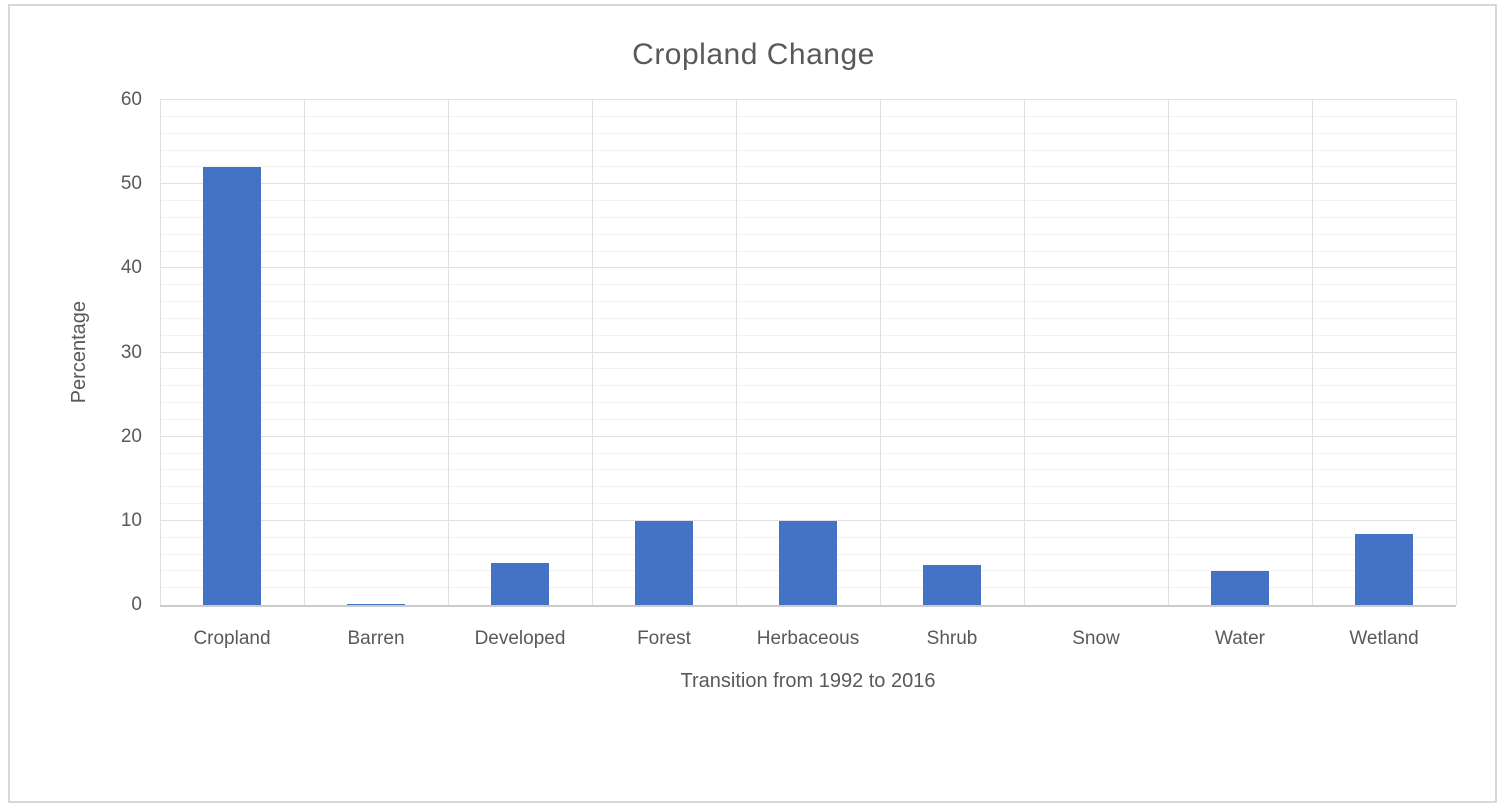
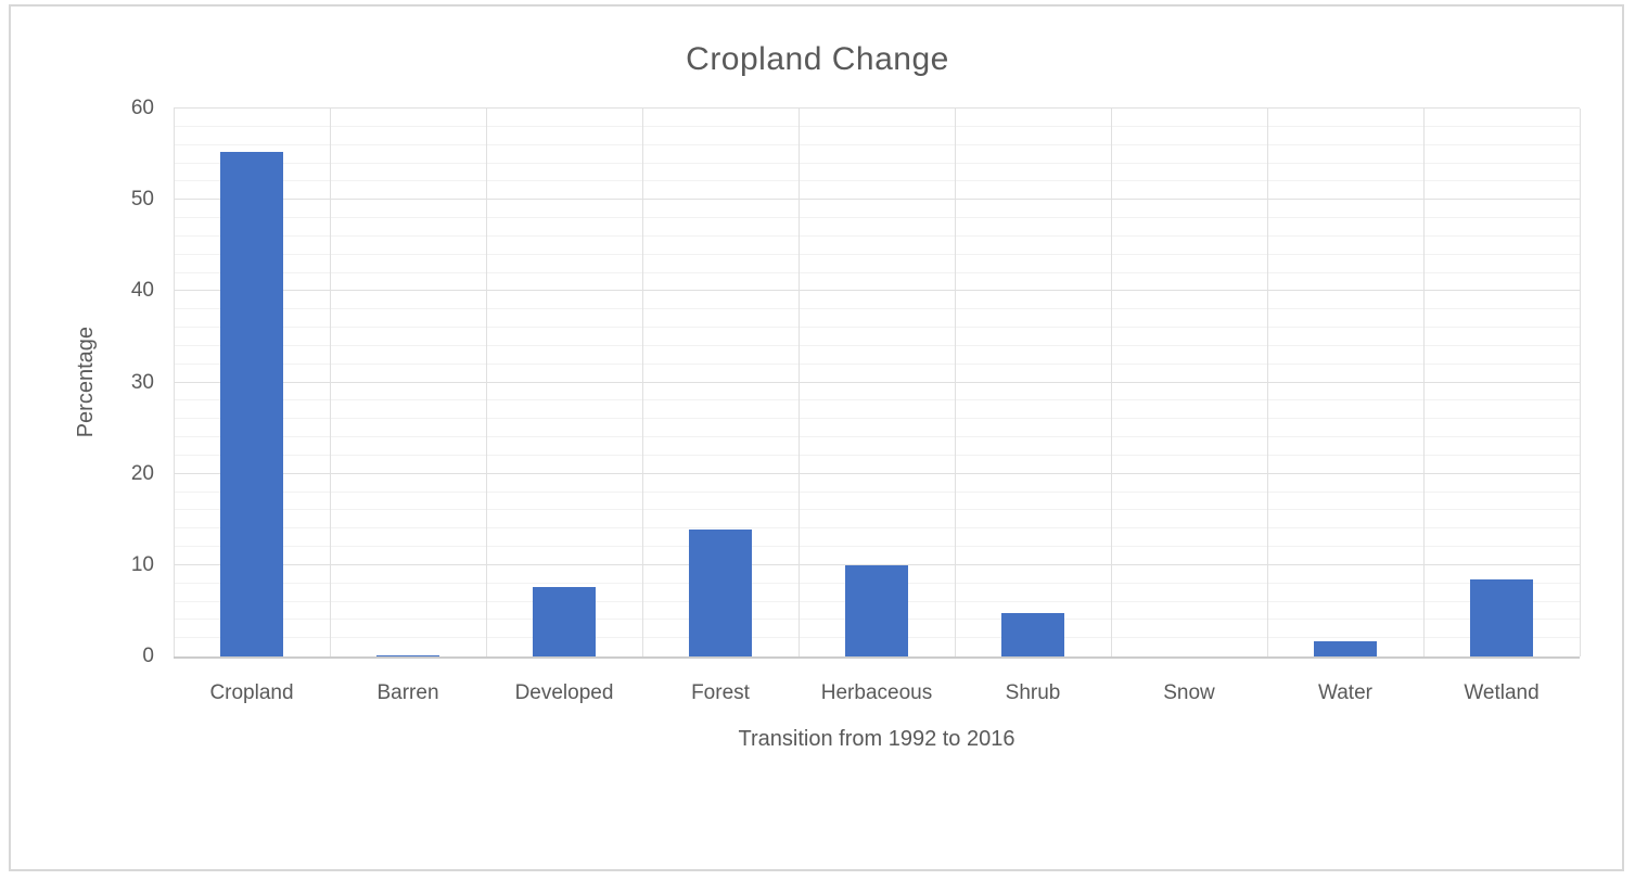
Cropland: 52 -> 55
Developed: 5 -> 8
Forest: 10 -> 14
Water: 4 -> 2
